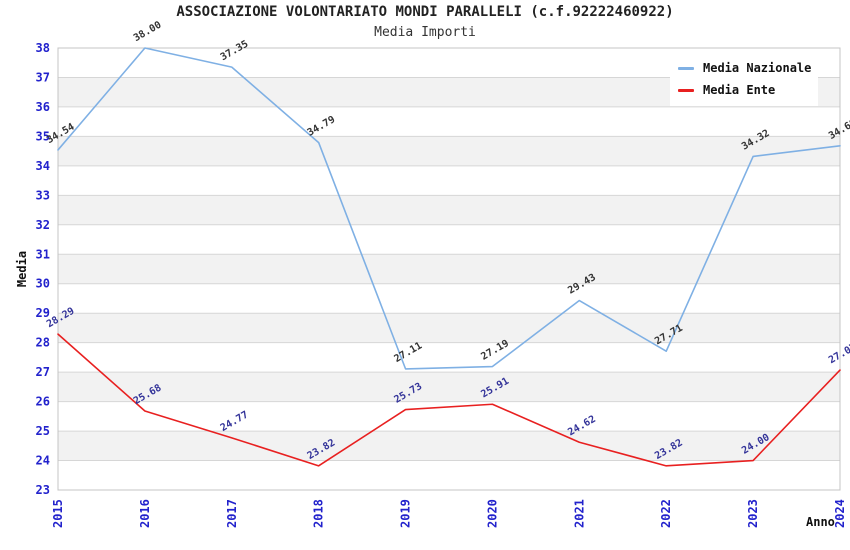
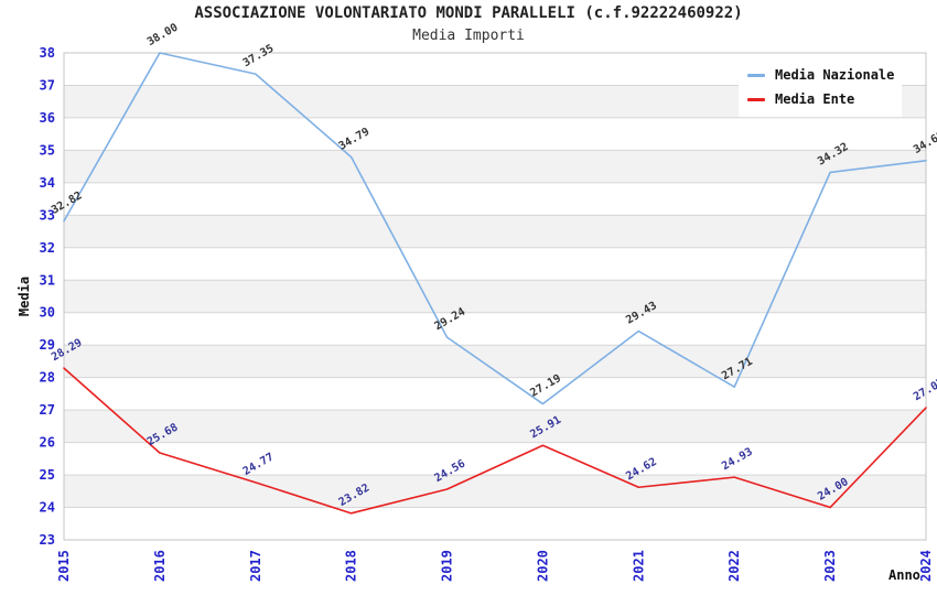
Media Nazionale/2015: 34.54 -> 32.82
Media Nazionale/2019: 27.11 -> 29.24
Media Ente/2019: 25.73 -> 24.56
Media Ente/2022: 23.82 -> 24.93
